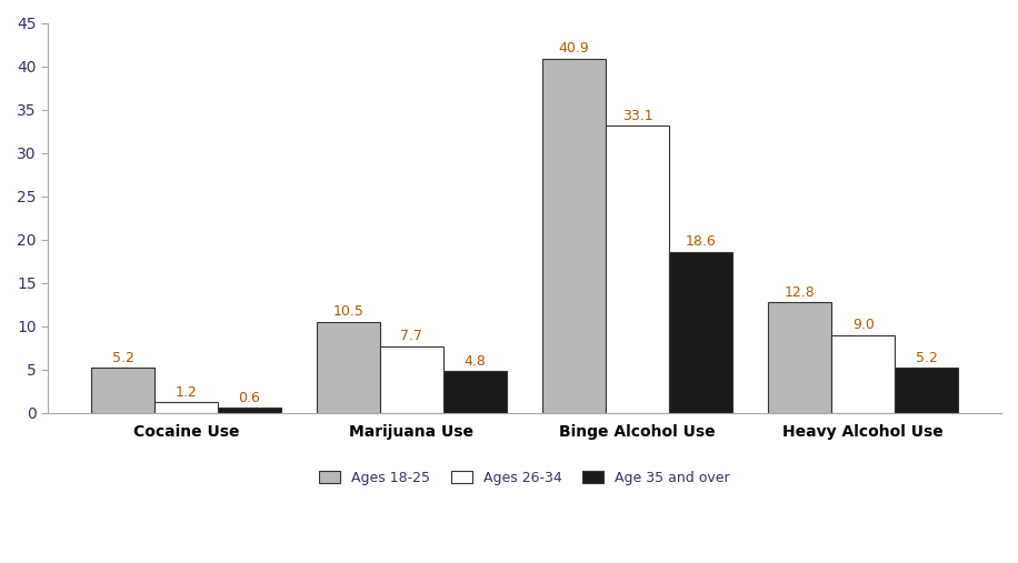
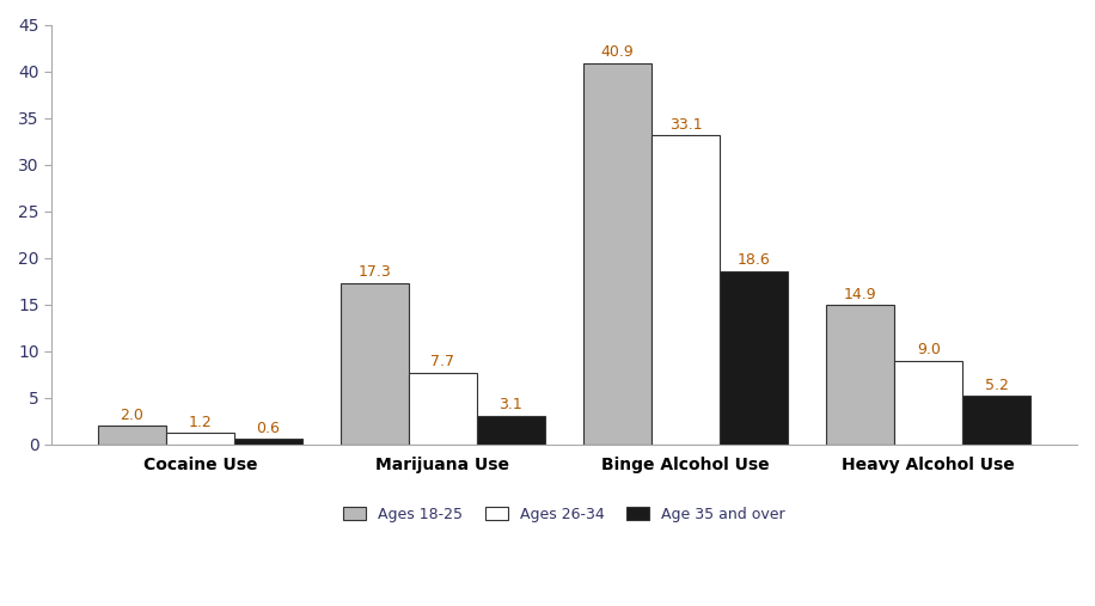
Ages 18-25/Cocaine Use: 5.2 -> 2.0
Ages 18-25/Marijuana Use: 10.5 -> 17.3
Age 35 and over/Marijuana Use: 4.8 -> 3.1
Ages 18-25/Heavy Alcohol Use: 12.8 -> 14.9
